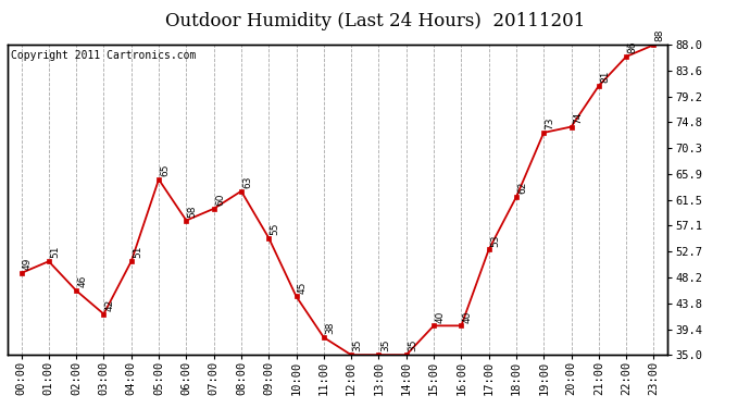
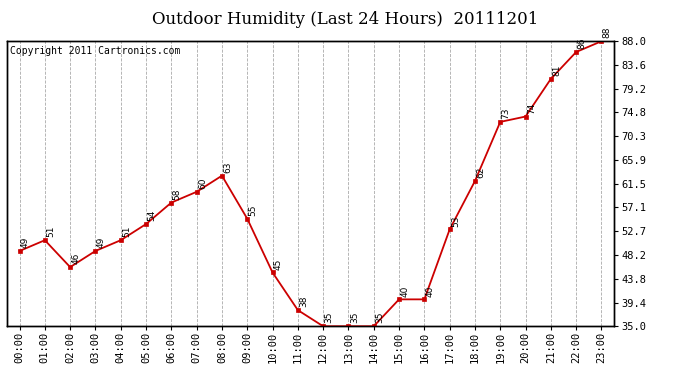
03:00: 42 -> 49
05:00: 65 -> 54
